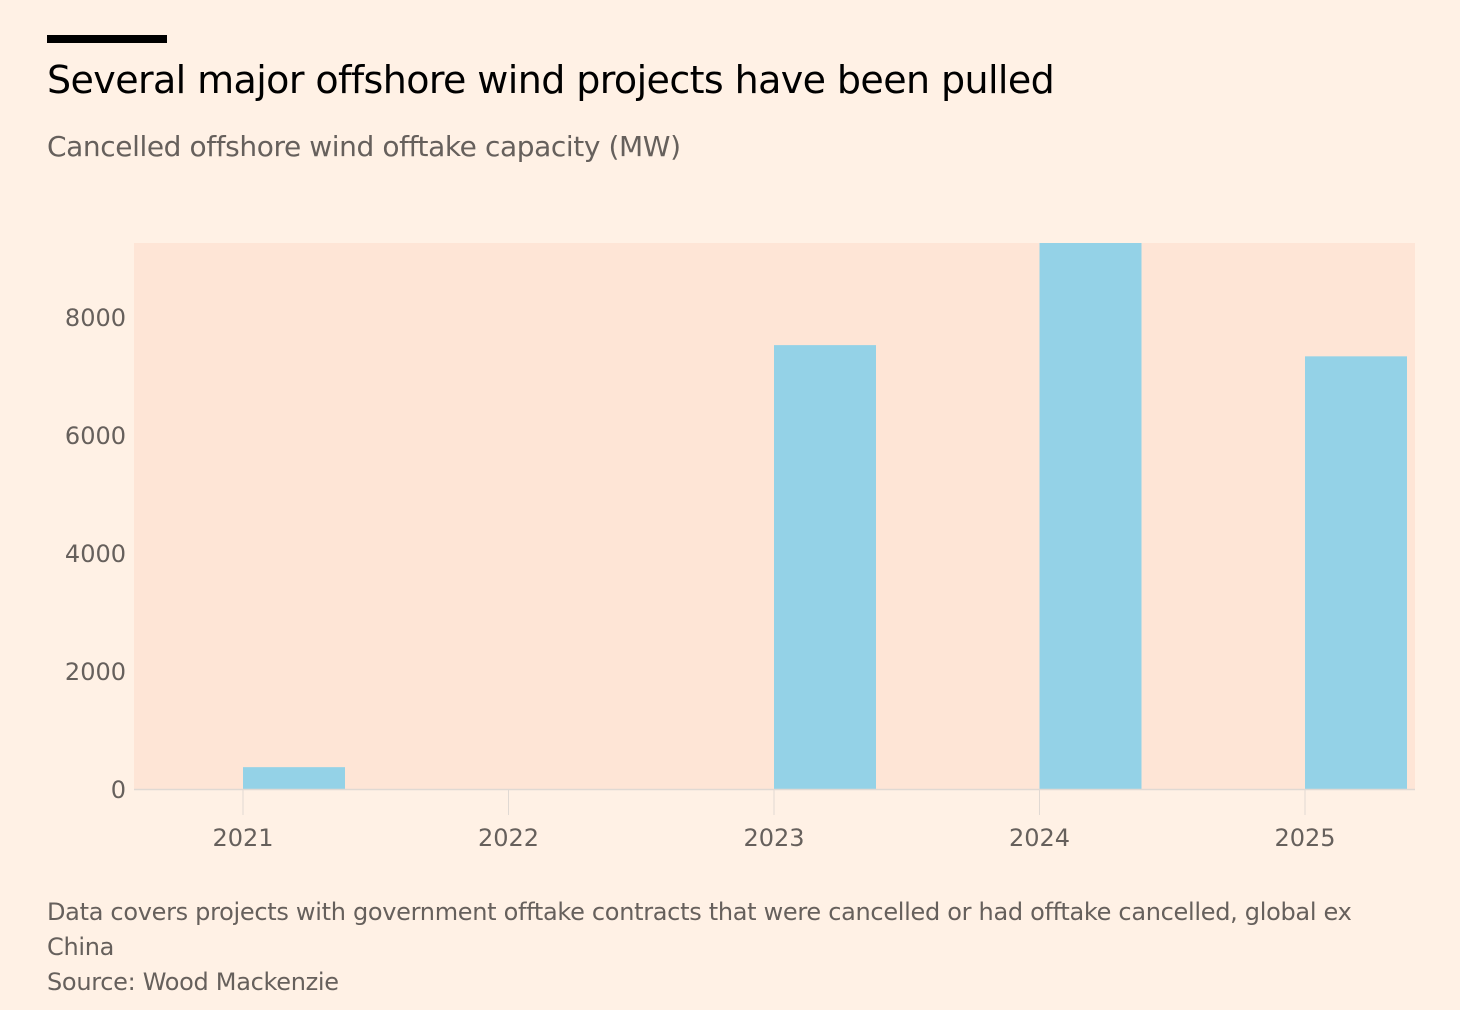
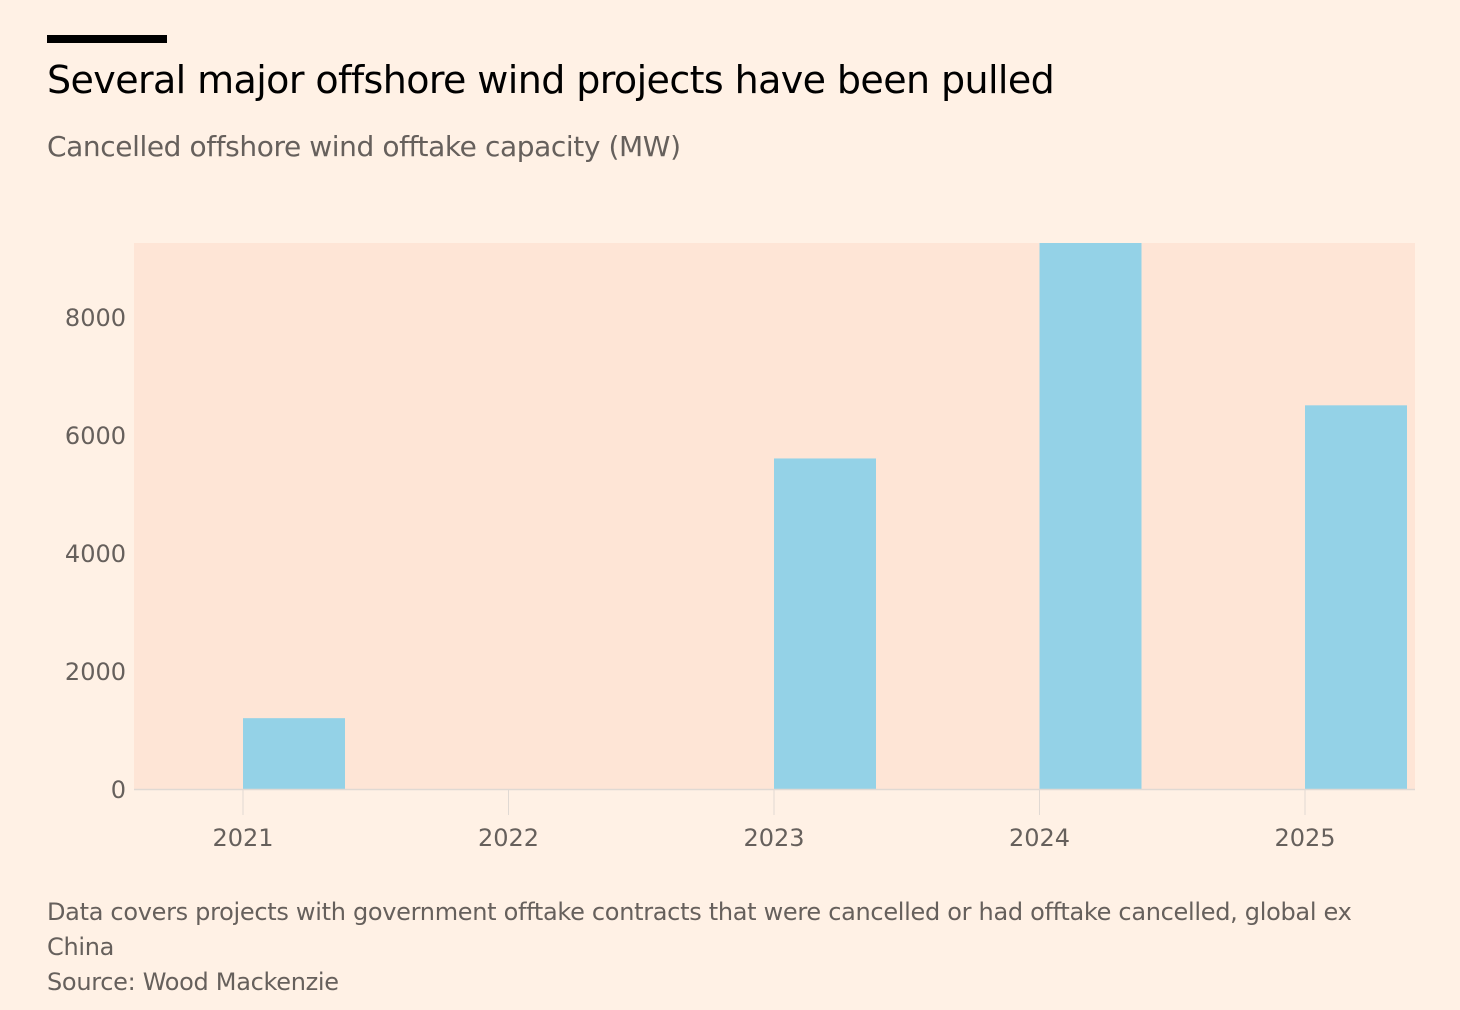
2021: 400 -> 1200
2023: 7500 -> 5600
2025: 7300 -> 6500
